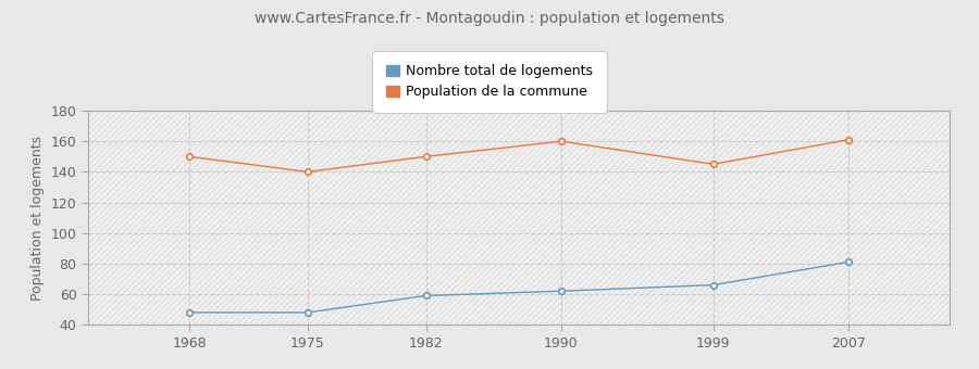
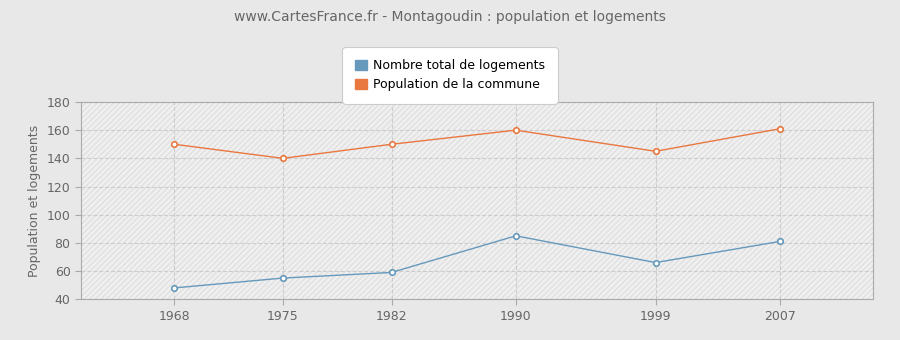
Nombre total de logements/1975: 48 -> 55
Nombre total de logements/1990: 62 -> 85
